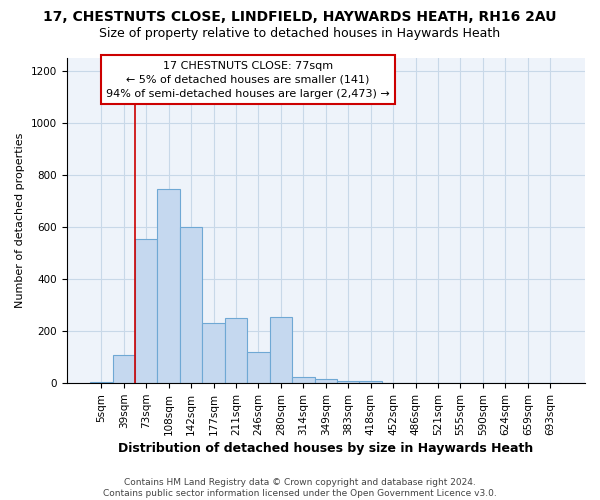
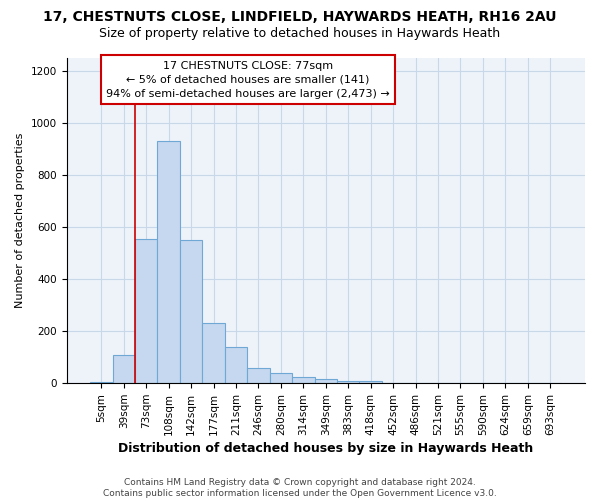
108sqm: 745 -> 930
142sqm: 600 -> 550
211sqm: 250 -> 140
246sqm: 120 -> 57
280sqm: 255 -> 40
